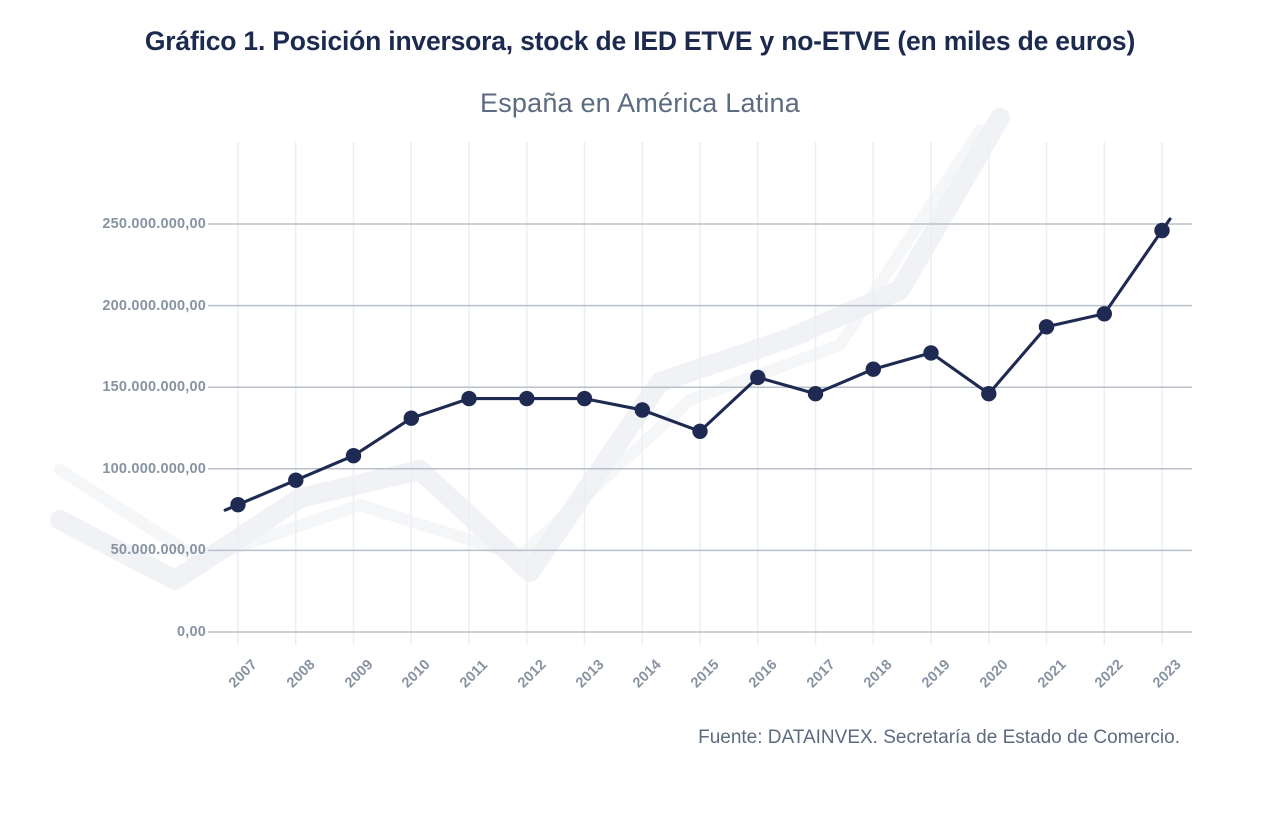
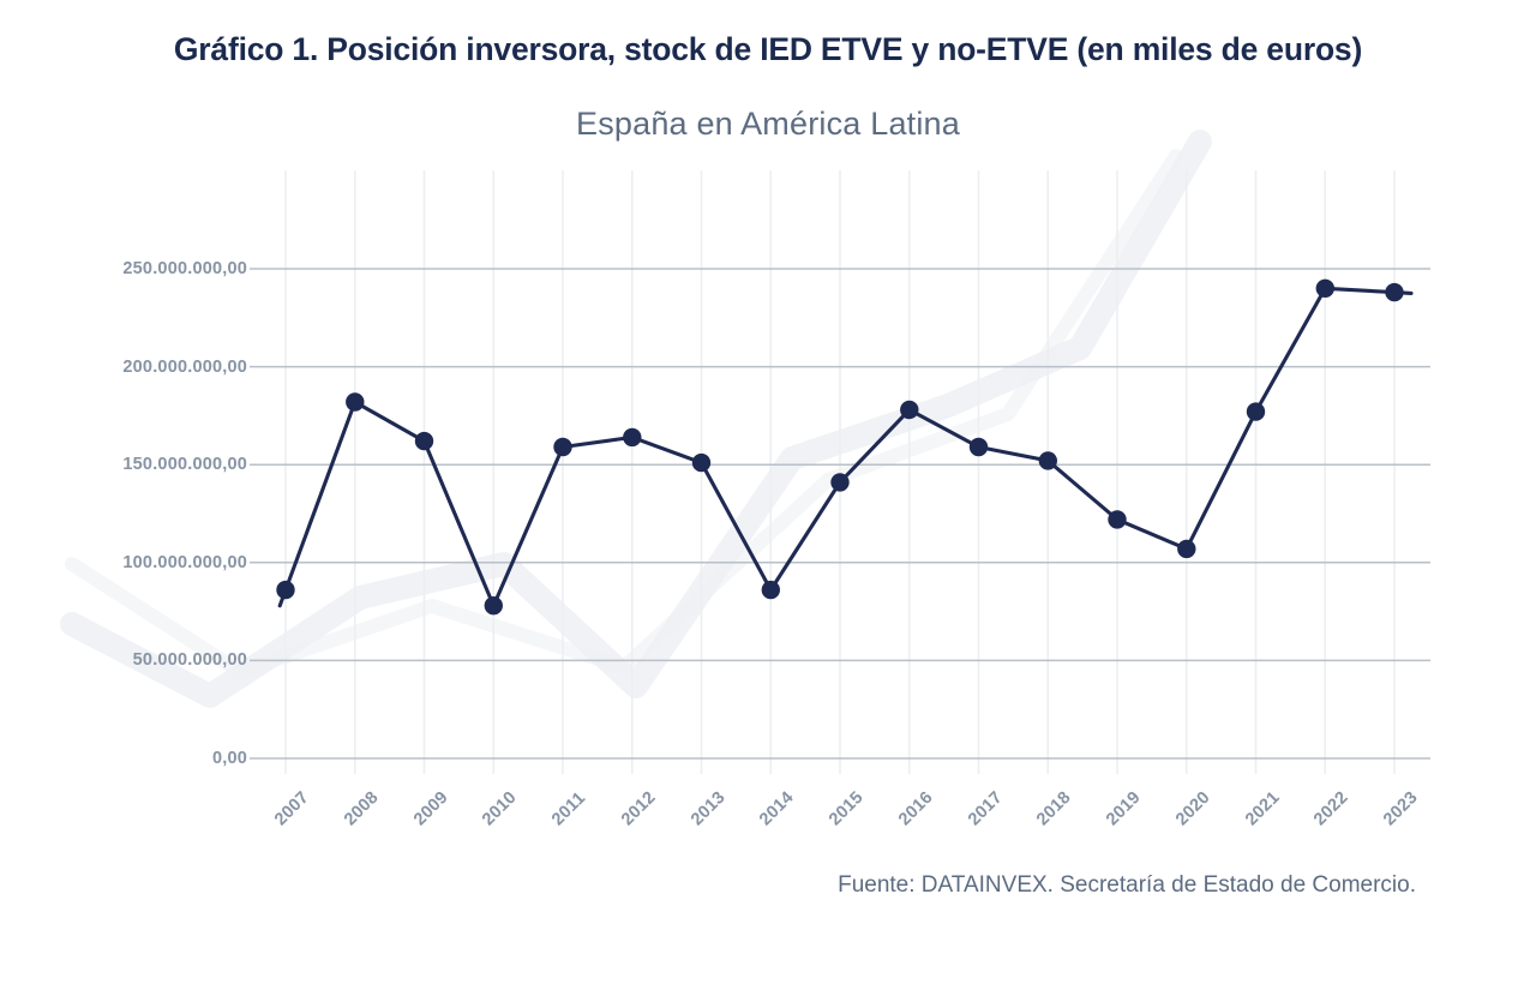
2007: 78000000 -> 86000000
2008: 93000000 -> 182000000
2009: 108000000 -> 162000000
2010: 131000000 -> 78000000
2011: 143000000 -> 159000000
2012: 143000000 -> 164000000
2013: 143000000 -> 151000000
2014: 136000000 -> 86000000
2015: 123000000 -> 141000000
2016: 156000000 -> 178000000
2017: 146000000 -> 159000000
2018: 161000000 -> 152000000
2019: 171000000 -> 122000000
2020: 146000000 -> 107000000
2021: 187000000 -> 177000000
2022: 195000000 -> 240000000
2023: 246000000 -> 238000000
